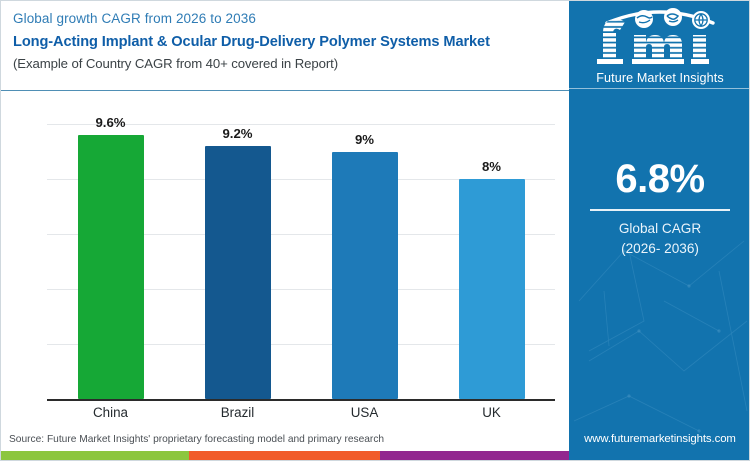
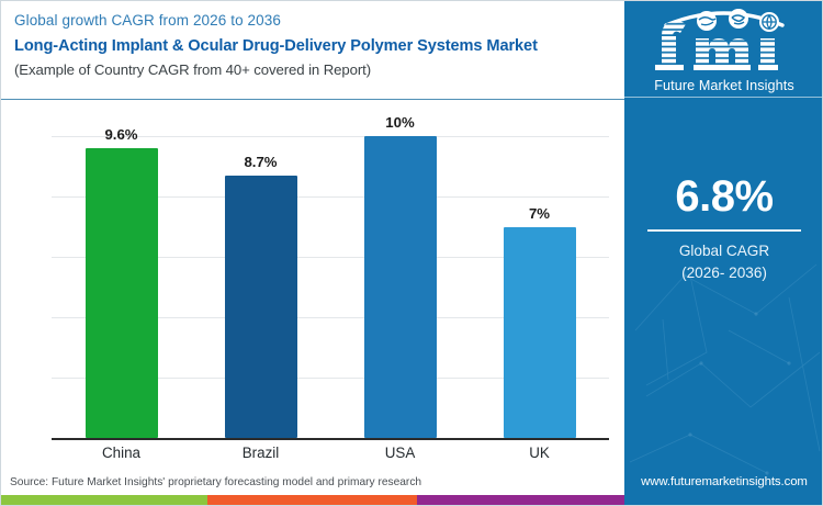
Brazil: 9.2% -> 8.7%
USA: 9% -> 10%
UK: 8% -> 7%
